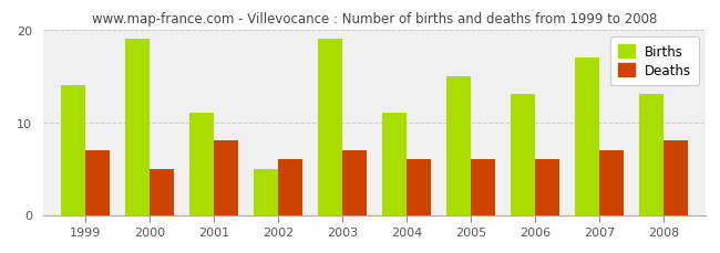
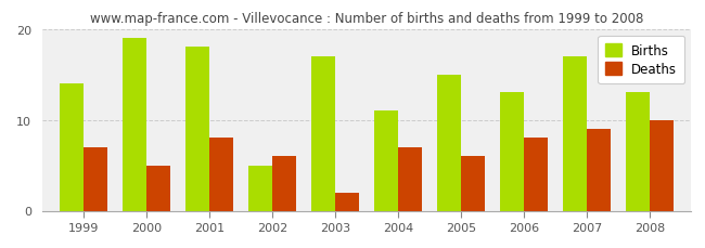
Births/2001: 11 -> 18
Births/2003: 19 -> 17
Deaths/2003: 7 -> 2
Deaths/2004: 6 -> 7
Deaths/2006: 6 -> 8
Deaths/2007: 7 -> 9
Deaths/2008: 8 -> 10
